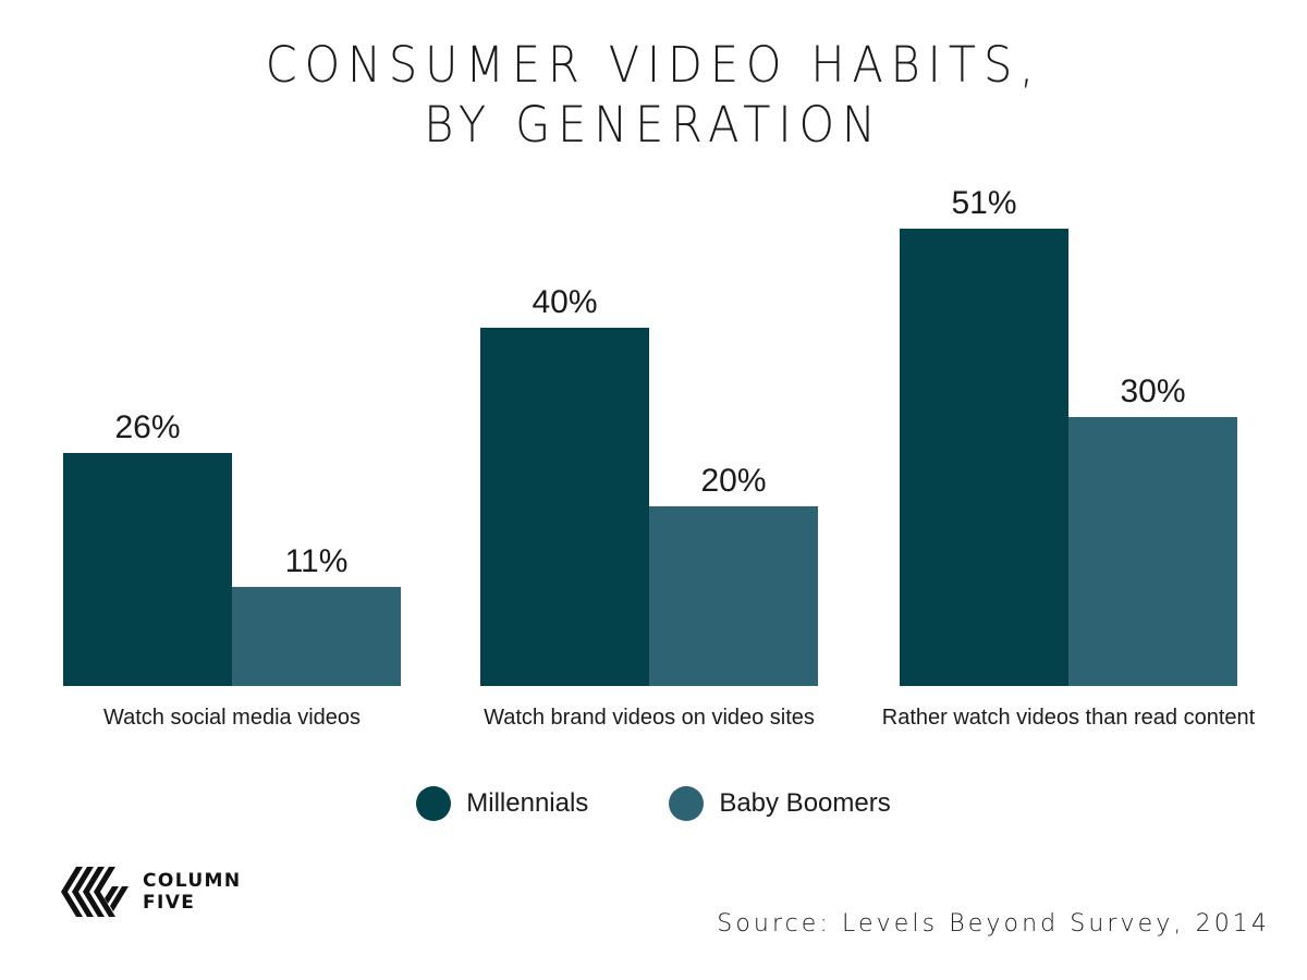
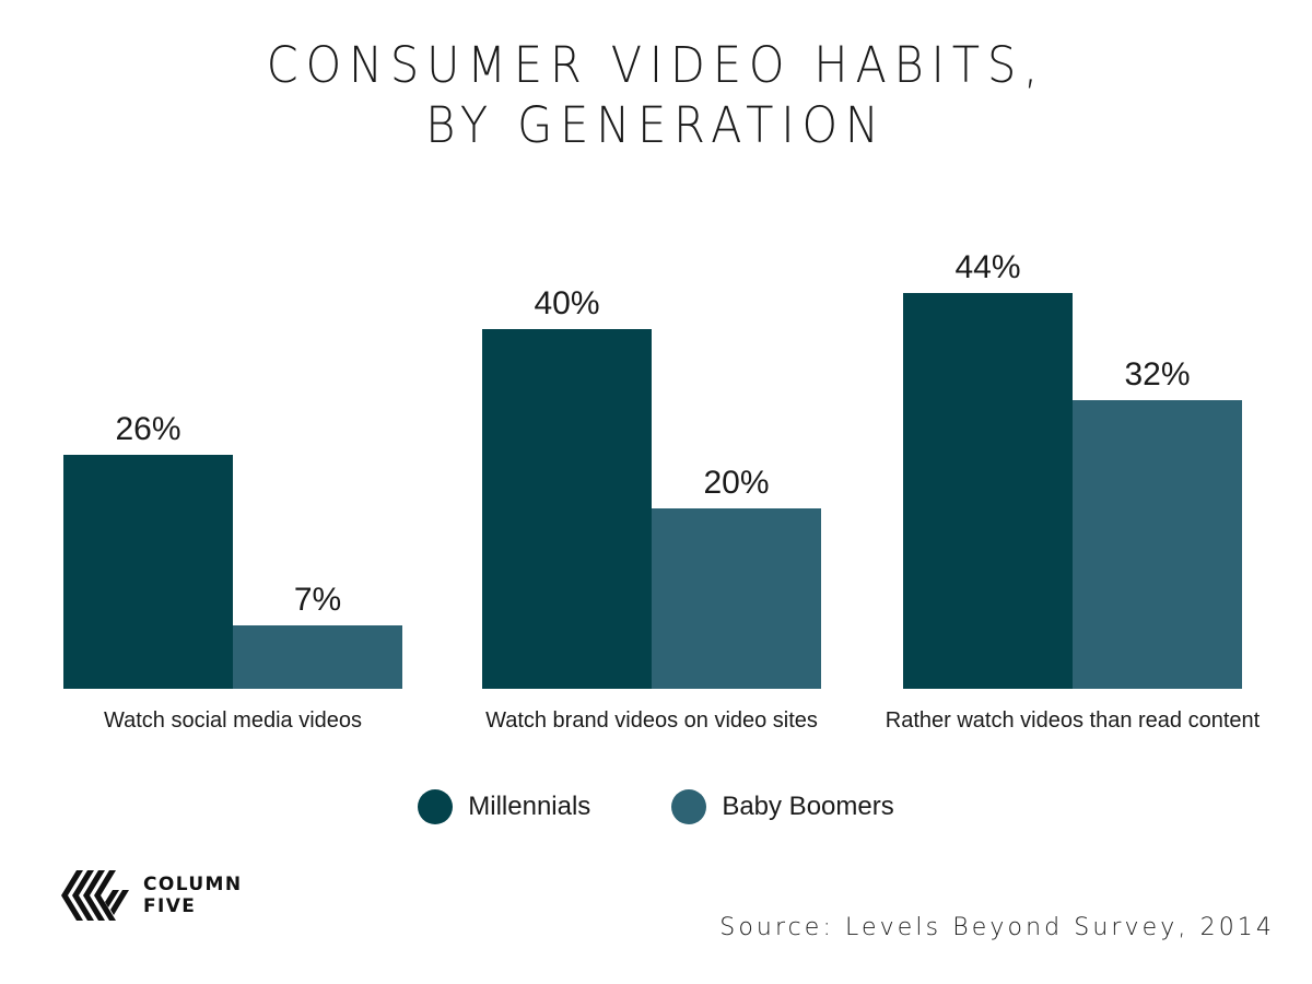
Baby Boomers/Watch social media videos: 11% -> 7%
Millennials/Rather watch videos than read content: 51% -> 44%
Baby Boomers/Rather watch videos than read content: 30% -> 32%
